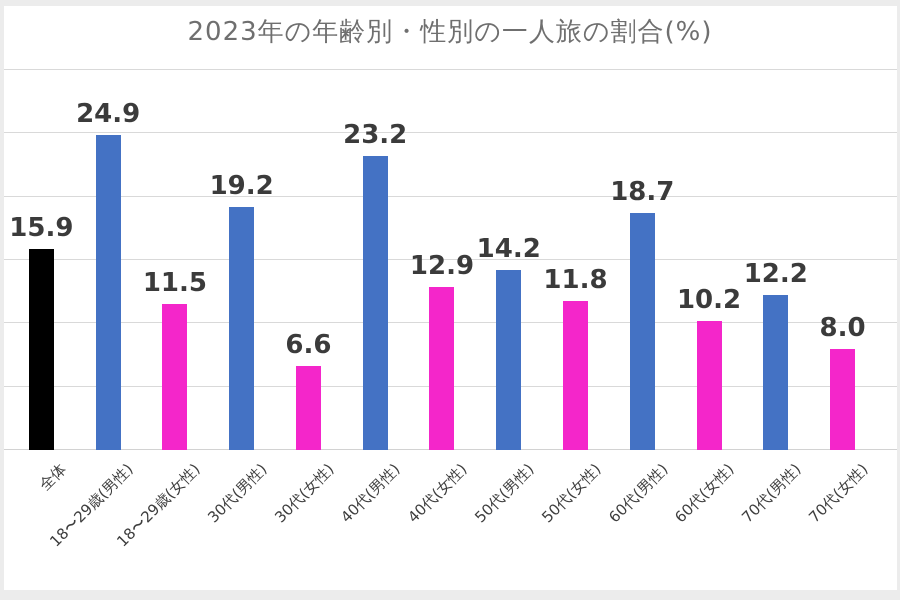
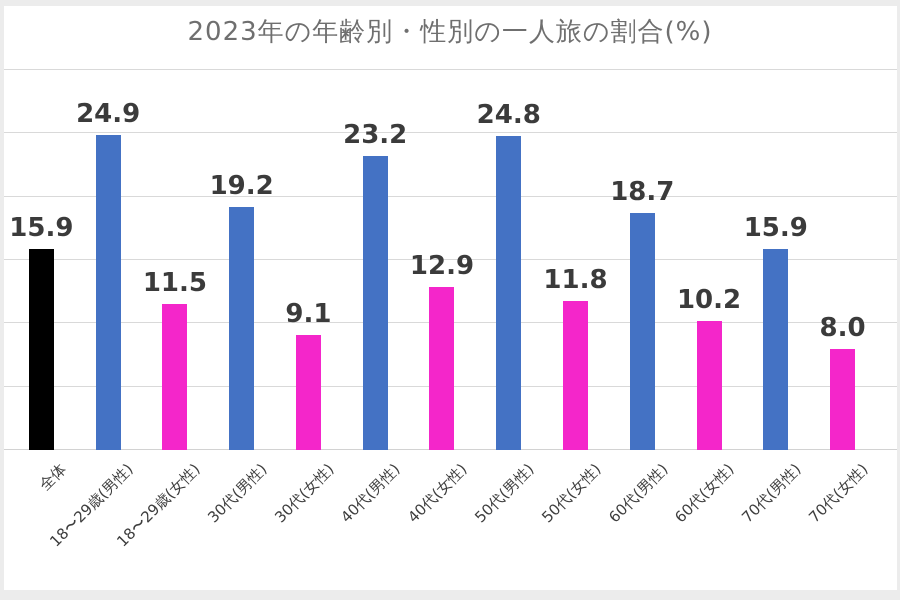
30代(女性): 6.6 -> 9.1
50代(男性): 14.2 -> 24.8
70代(男性): 12.2 -> 15.9
